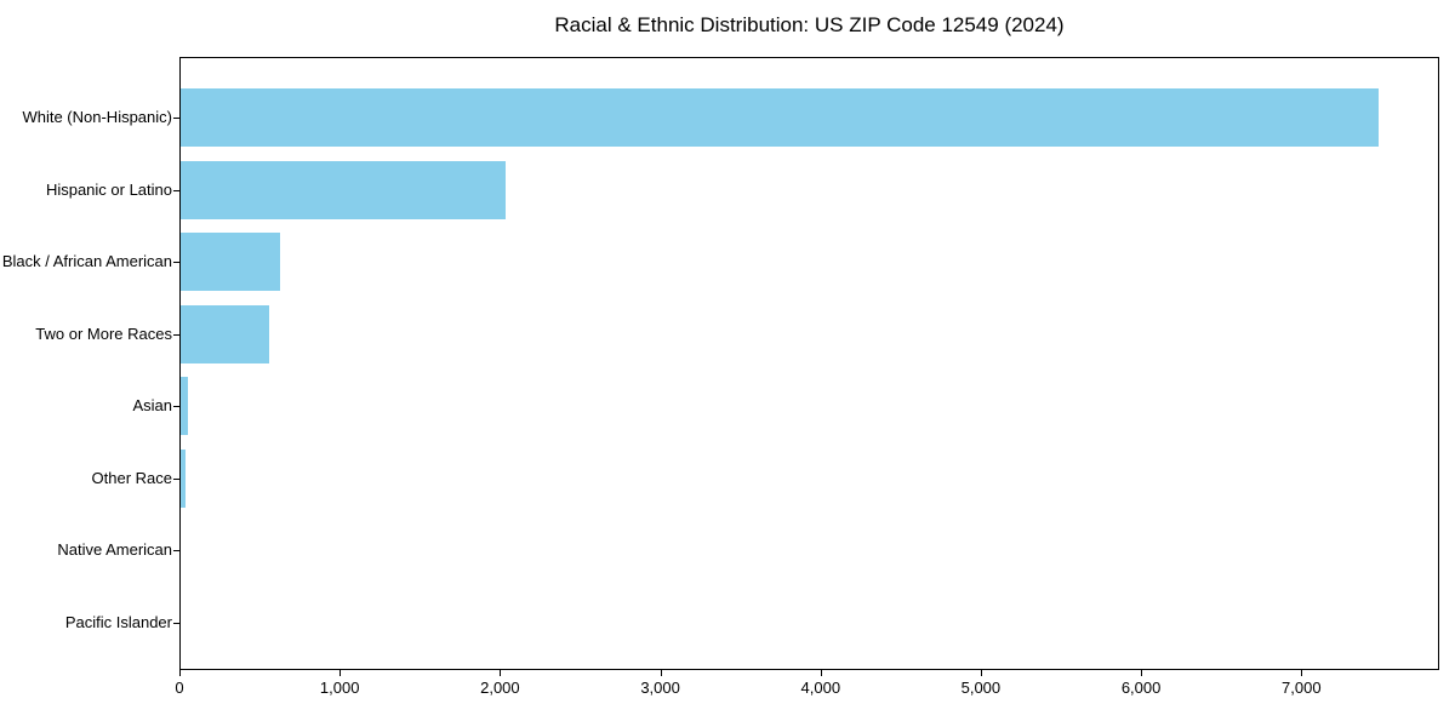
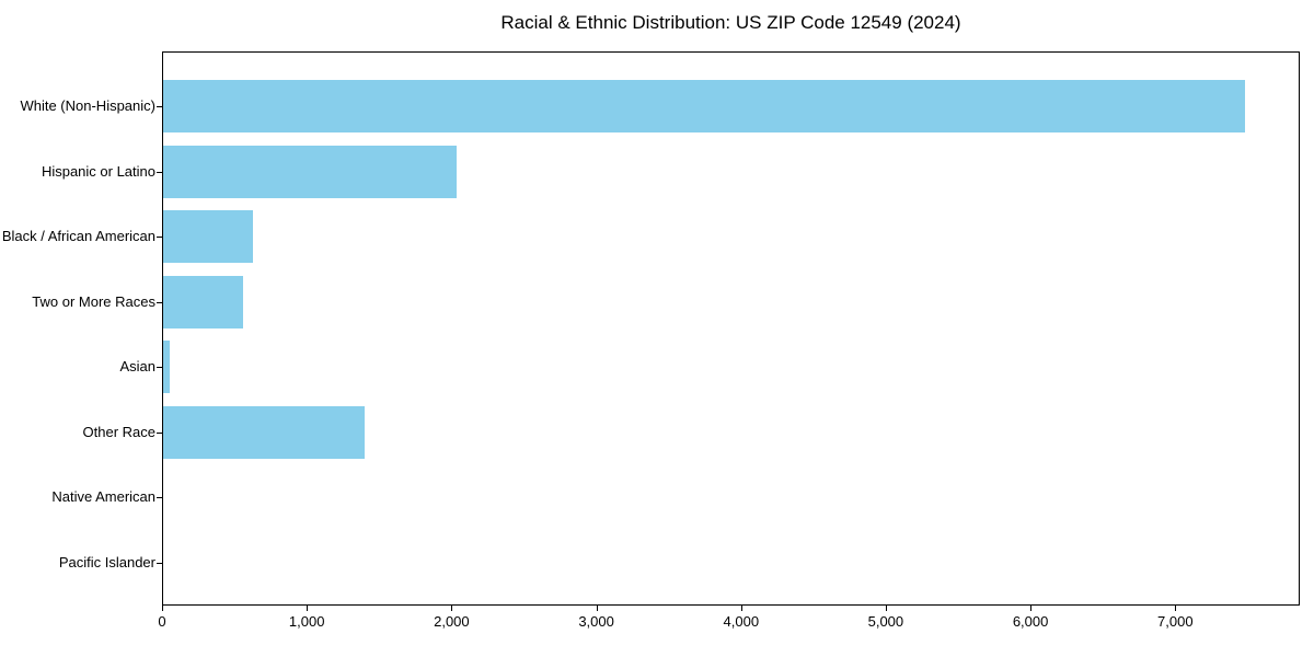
Other Race: 30 -> 1390
